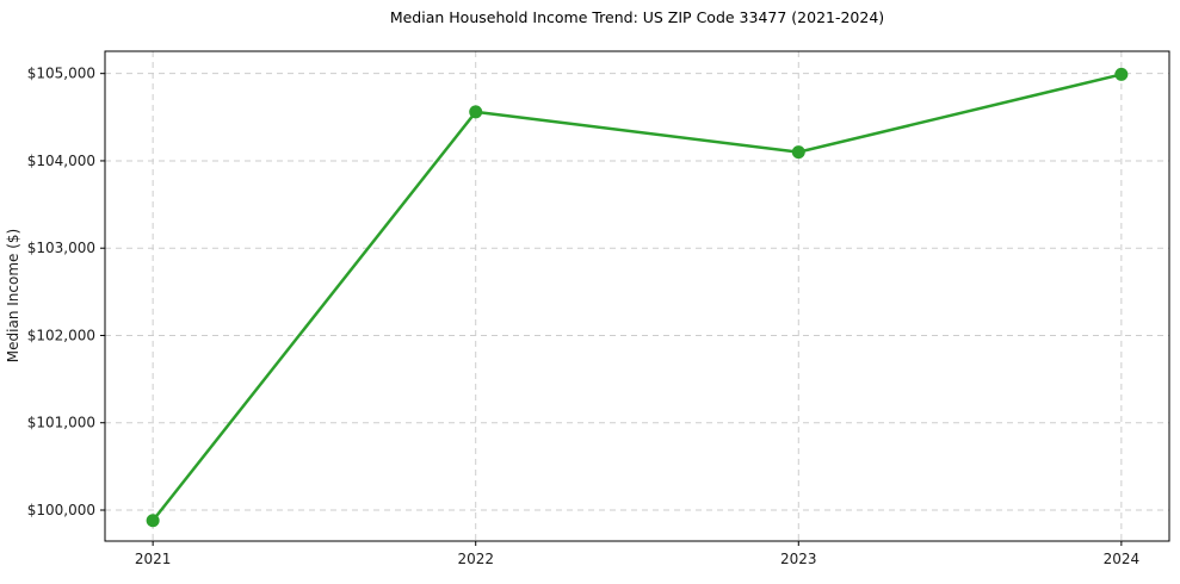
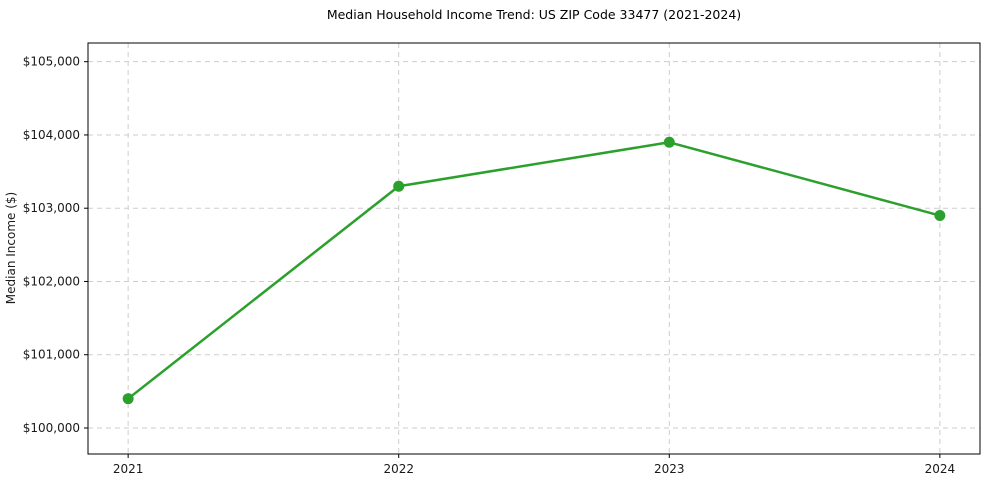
2021: $99900 -> $100400
2022: $104600 -> $103300
2023: $104100 -> $103900
2024: $105000 -> $102900
